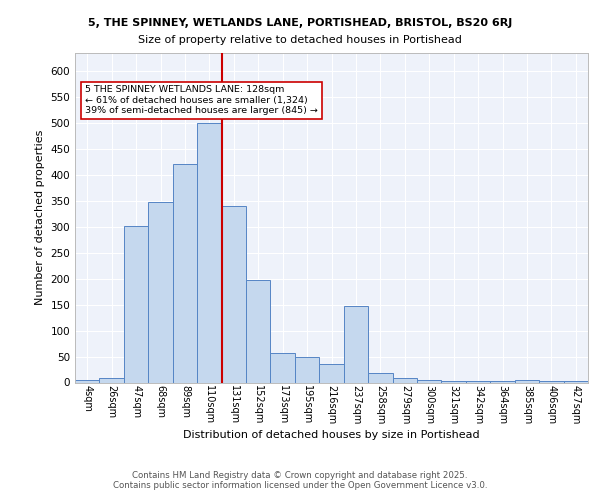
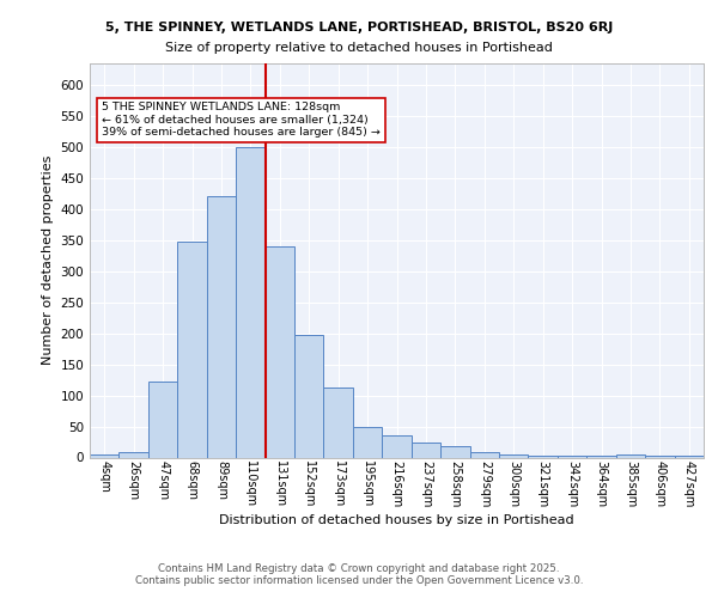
47sqm: 302 -> 123
173sqm: 56 -> 113
237sqm: 148 -> 24
